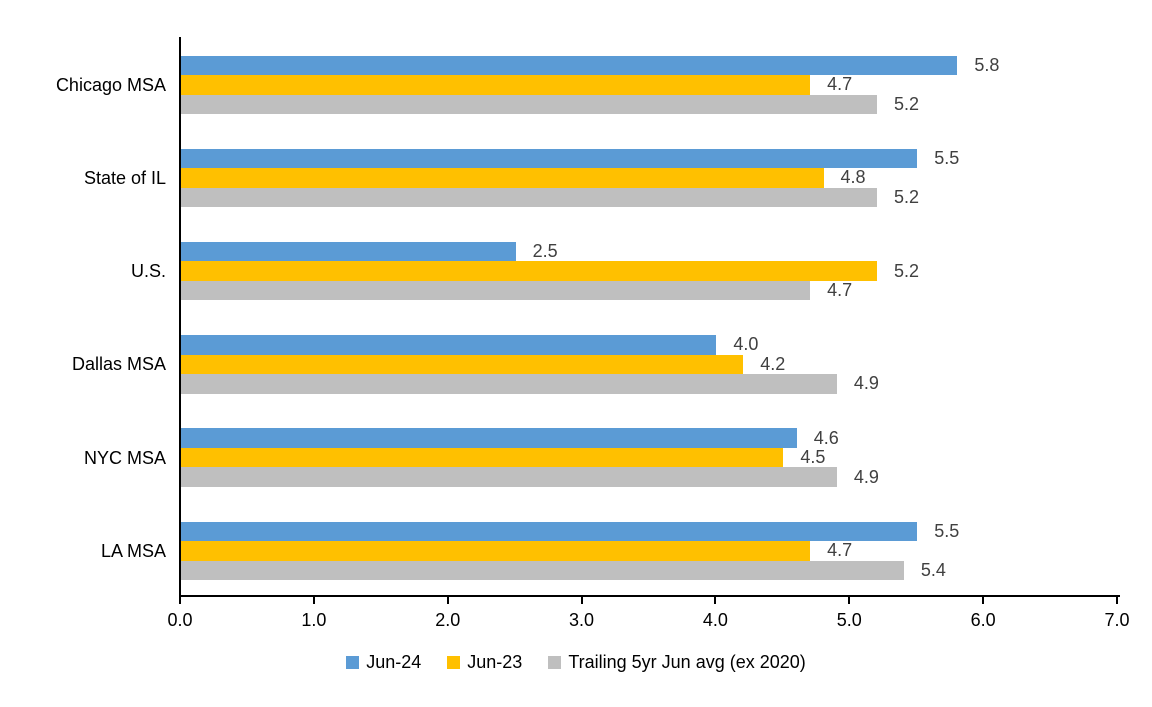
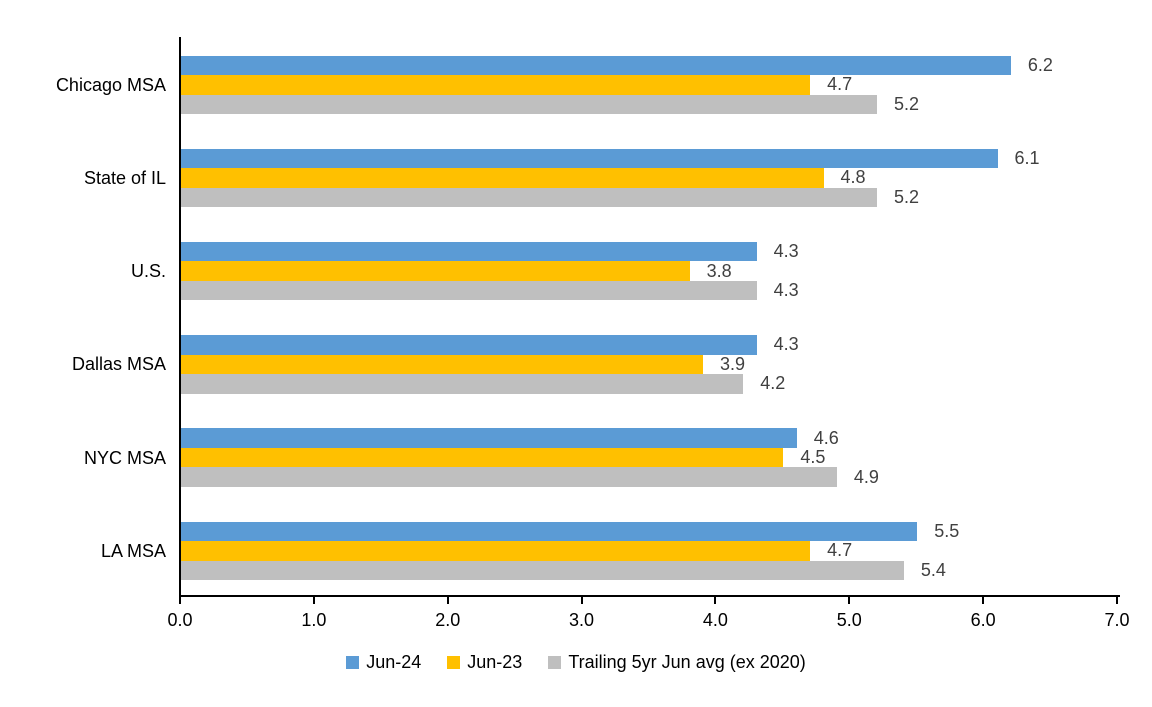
Jun-24/Chicago MSA: 5.8 -> 6.2
Jun-24/State of IL: 5.5 -> 6.1
Jun-24/U.S.: 2.5 -> 4.3
Jun-23/U.S.: 5.2 -> 3.8
Trailing 5yr Jun avg (ex 2020)/U.S.: 4.7 -> 4.3
Jun-24/Dallas MSA: 4.0 -> 4.3
Jun-23/Dallas MSA: 4.2 -> 3.9
Trailing 5yr Jun avg (ex 2020)/Dallas MSA: 4.9 -> 4.2
